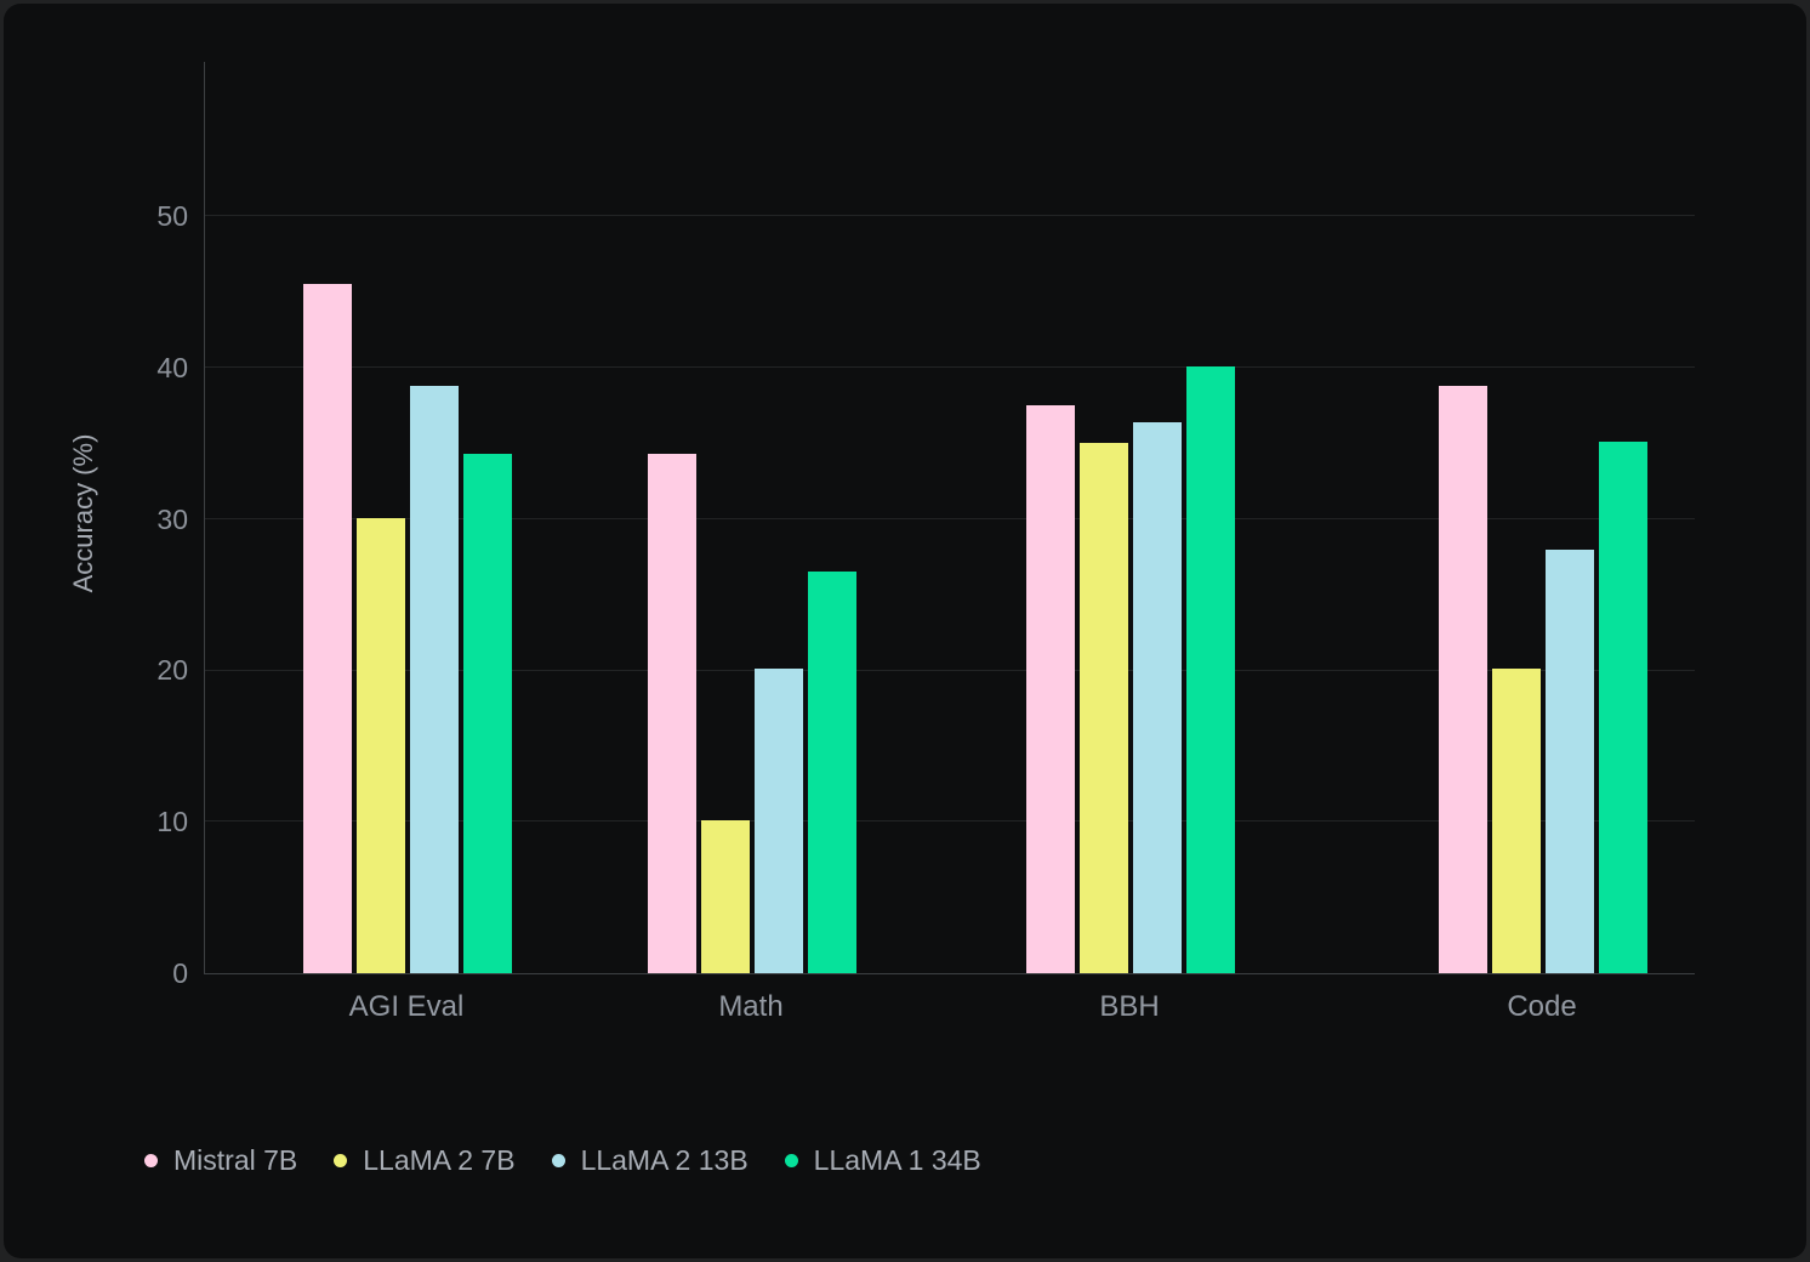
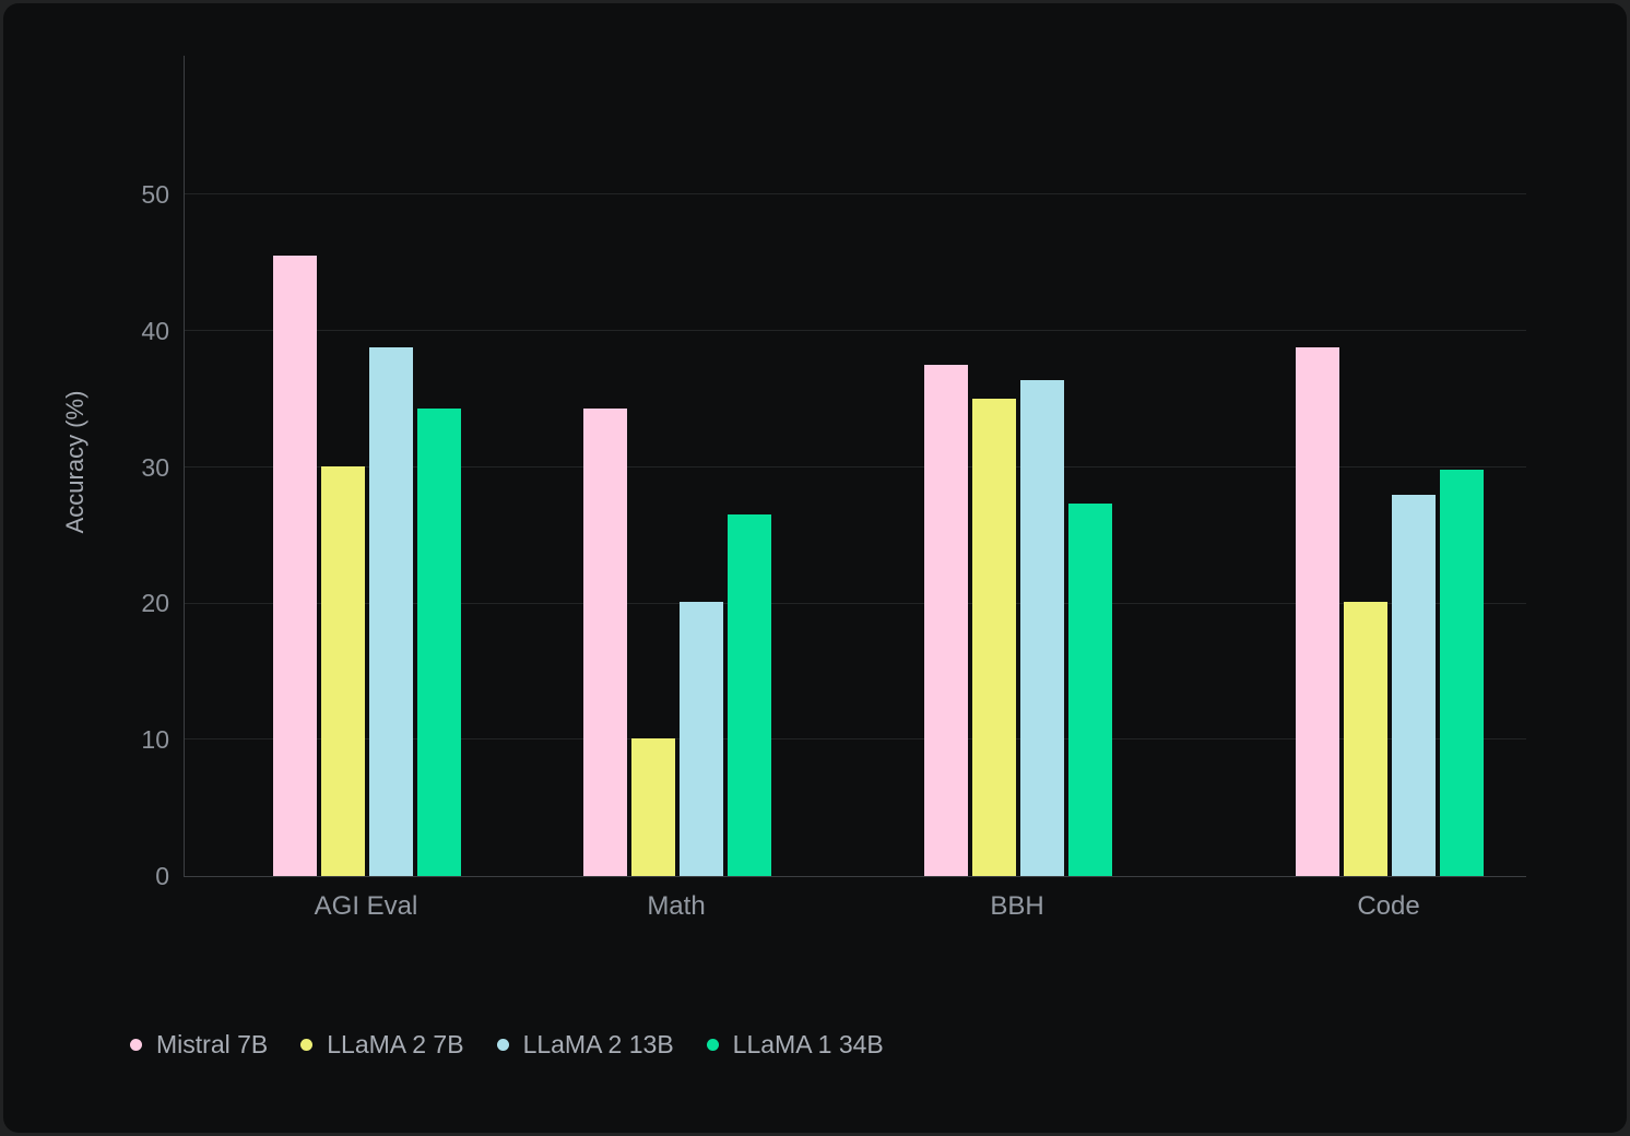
LLaMA 1 34B/BBH: 40.1 -> 27.3
LLaMA 1 34B/Code: 35.1 -> 29.8
